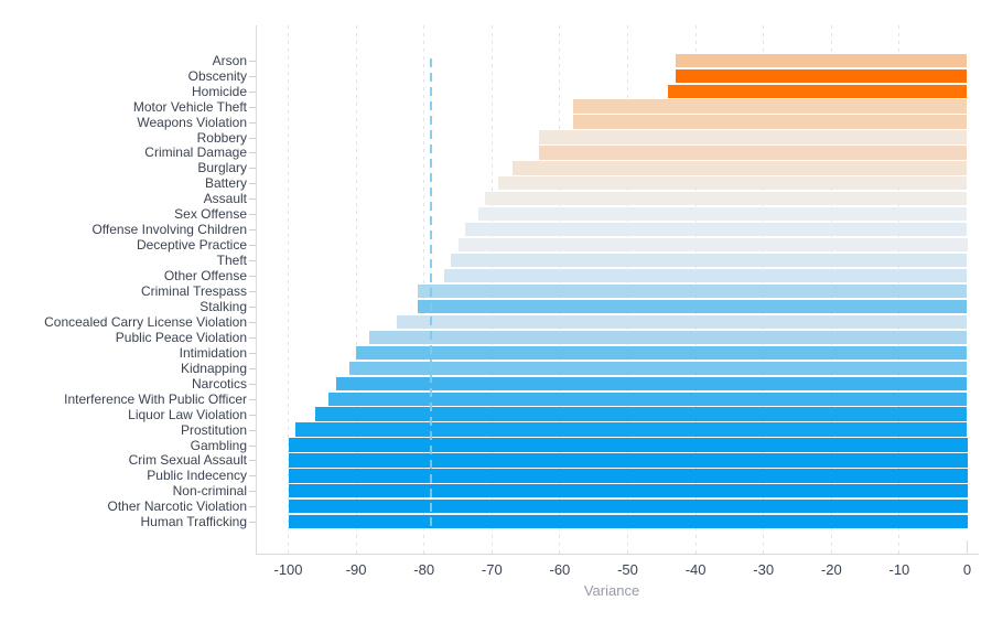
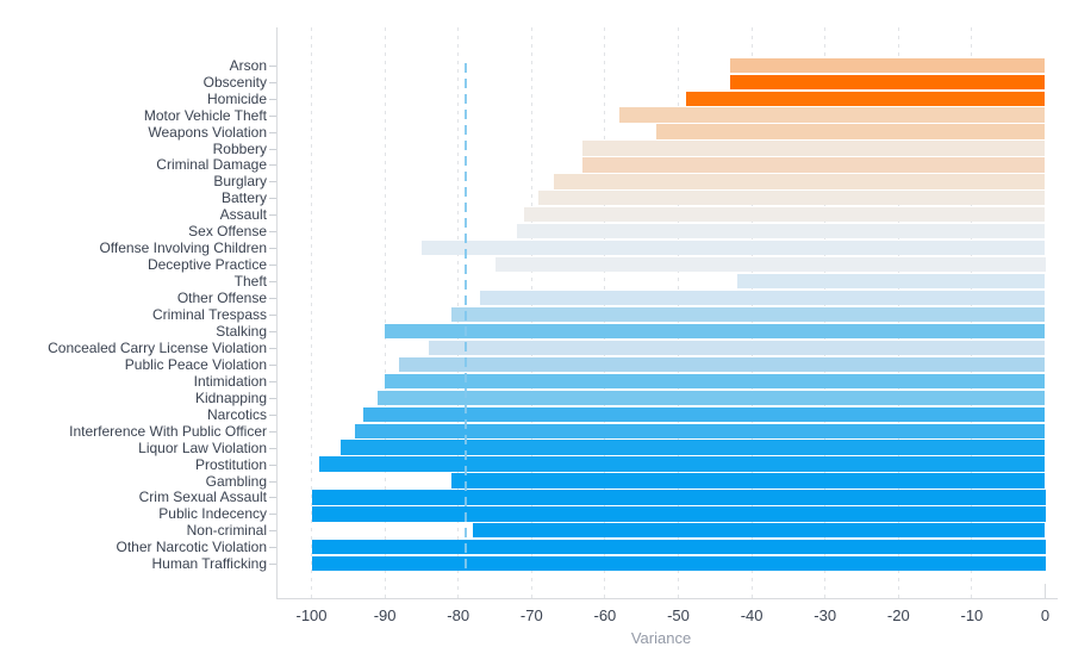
Homicide: -44 -> -49
Weapons Violation: -58 -> -53
Offense Involving Children: -74 -> -85
Theft: -76 -> -42
Stalking: -81 -> -90
Gambling: -100 -> -81
Non-criminal: -100 -> -78
